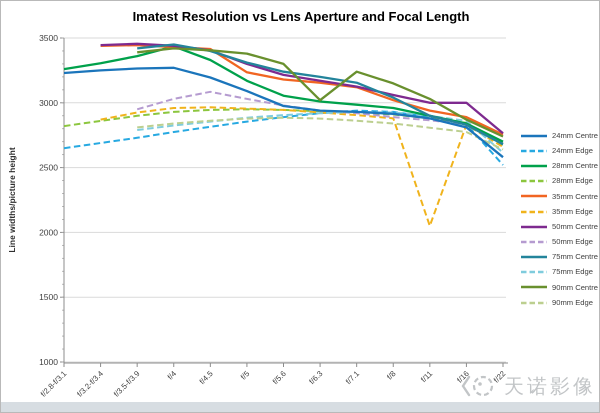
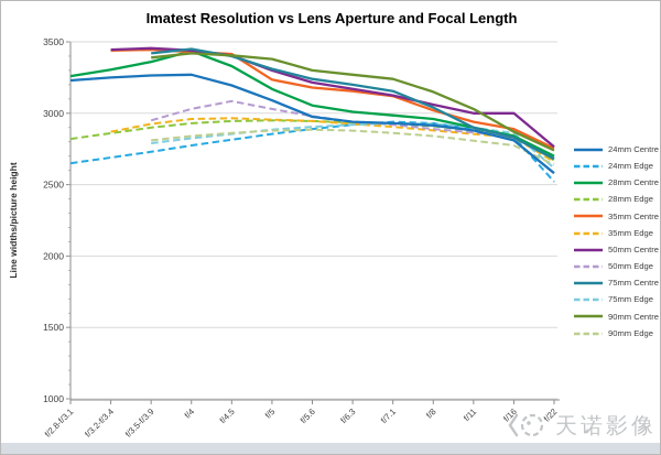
90mm Centre/f/6.3: 3020 -> 3270
35mm Edge/f/11: 2050 -> 2860
